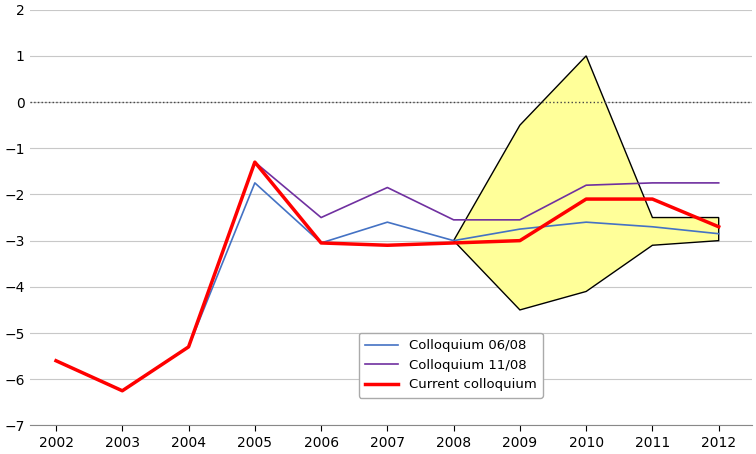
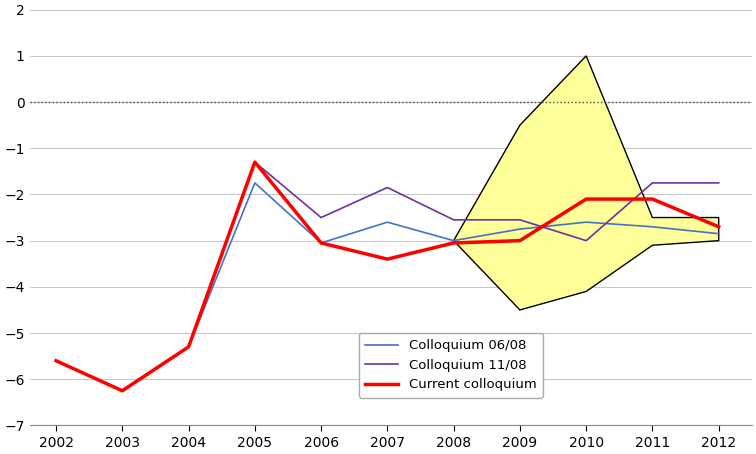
Current colloquium/2007: -3.10 -> -3.40
Colloquium 11/08/2010: -1.80 -> -3.00
